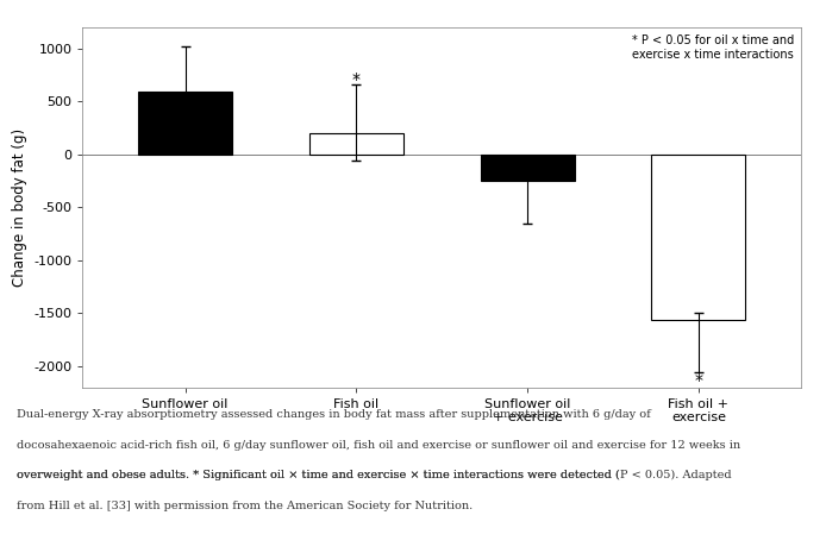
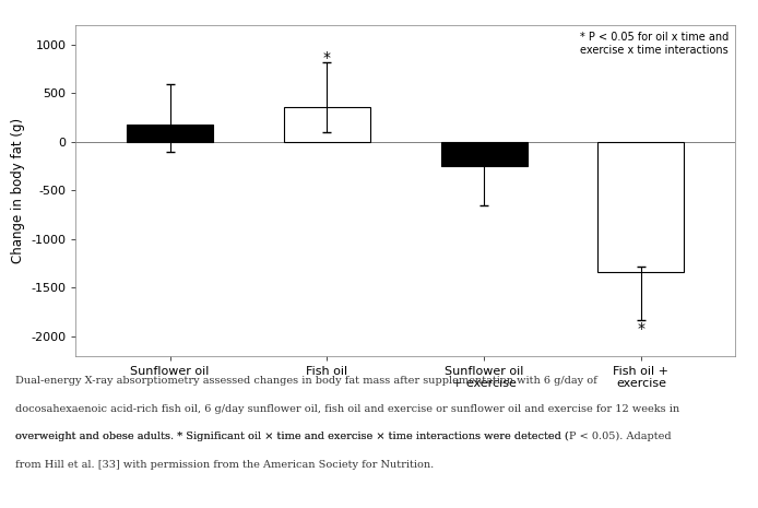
Sunflower oil: 600 -> 180
Fish oil: 200 -> 360
Fish oil + exercise: -1560 -> -1340
